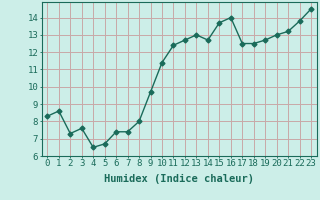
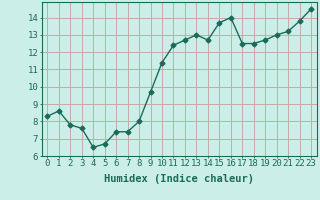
2: 7.3 -> 7.8
